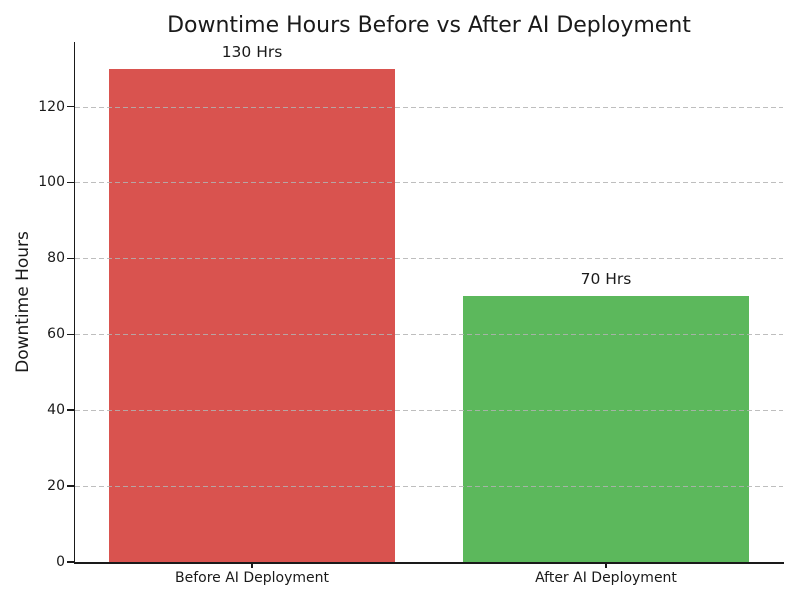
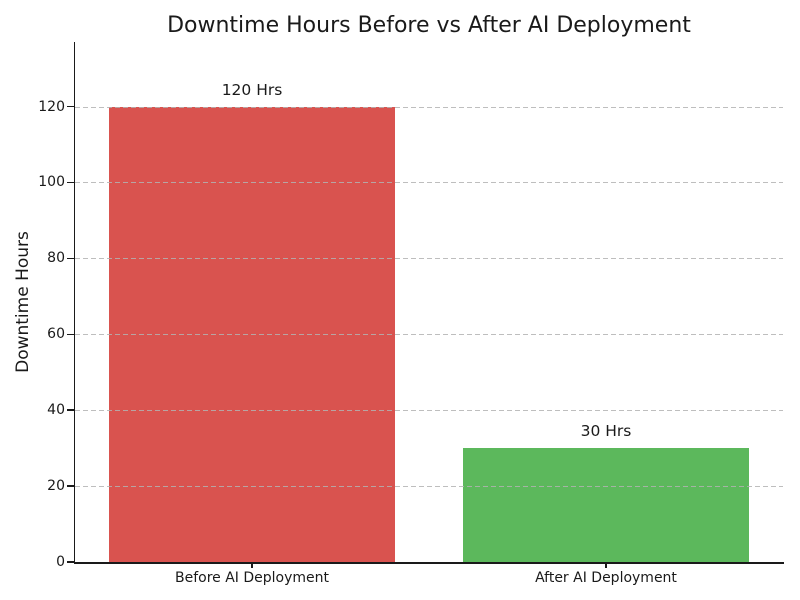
Before AI Deployment: 130 -> 120
After AI Deployment: 70 -> 30
